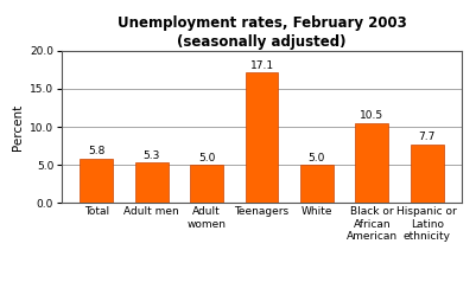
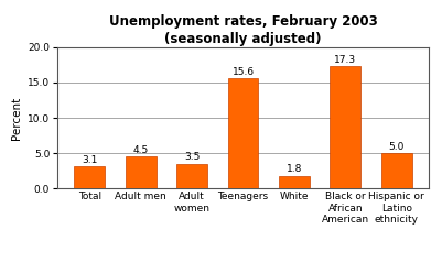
Total: 5.8 -> 3.1
Adult men: 5.3 -> 4.5
Adult women: 5.0 -> 3.5
Teenagers: 17.1 -> 15.6
White: 5.0 -> 1.8
Black or African American: 10.5 -> 17.3
Hispanic or Latino ethnicity: 7.7 -> 5.0
